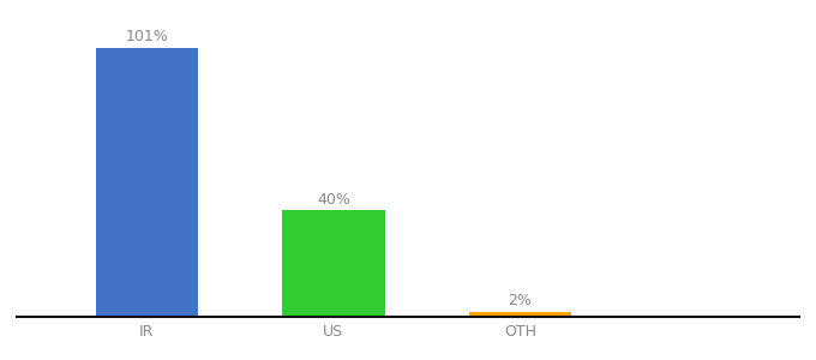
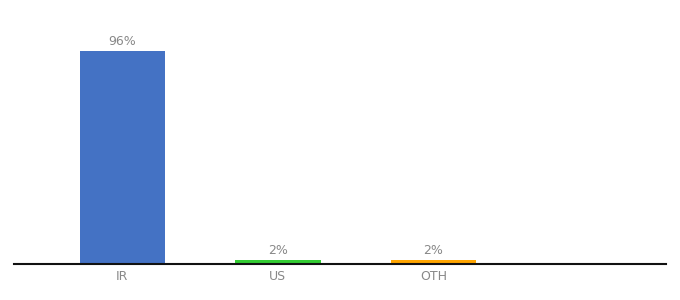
IR: 101% -> 96%
US: 40% -> 2%
